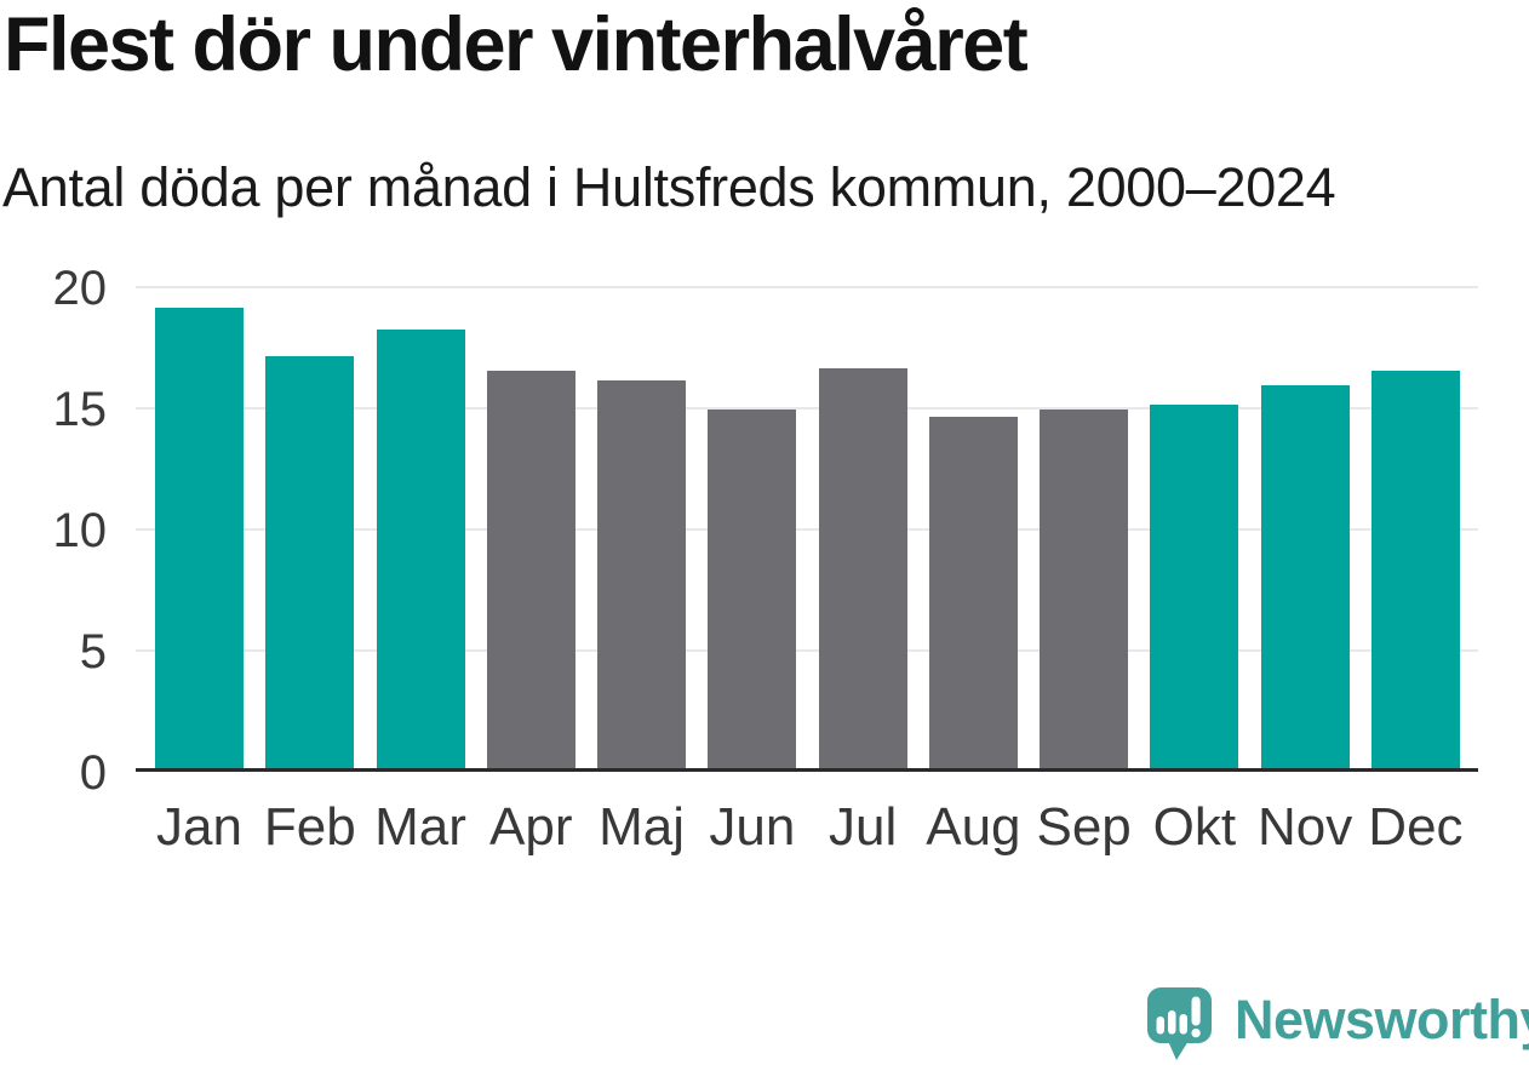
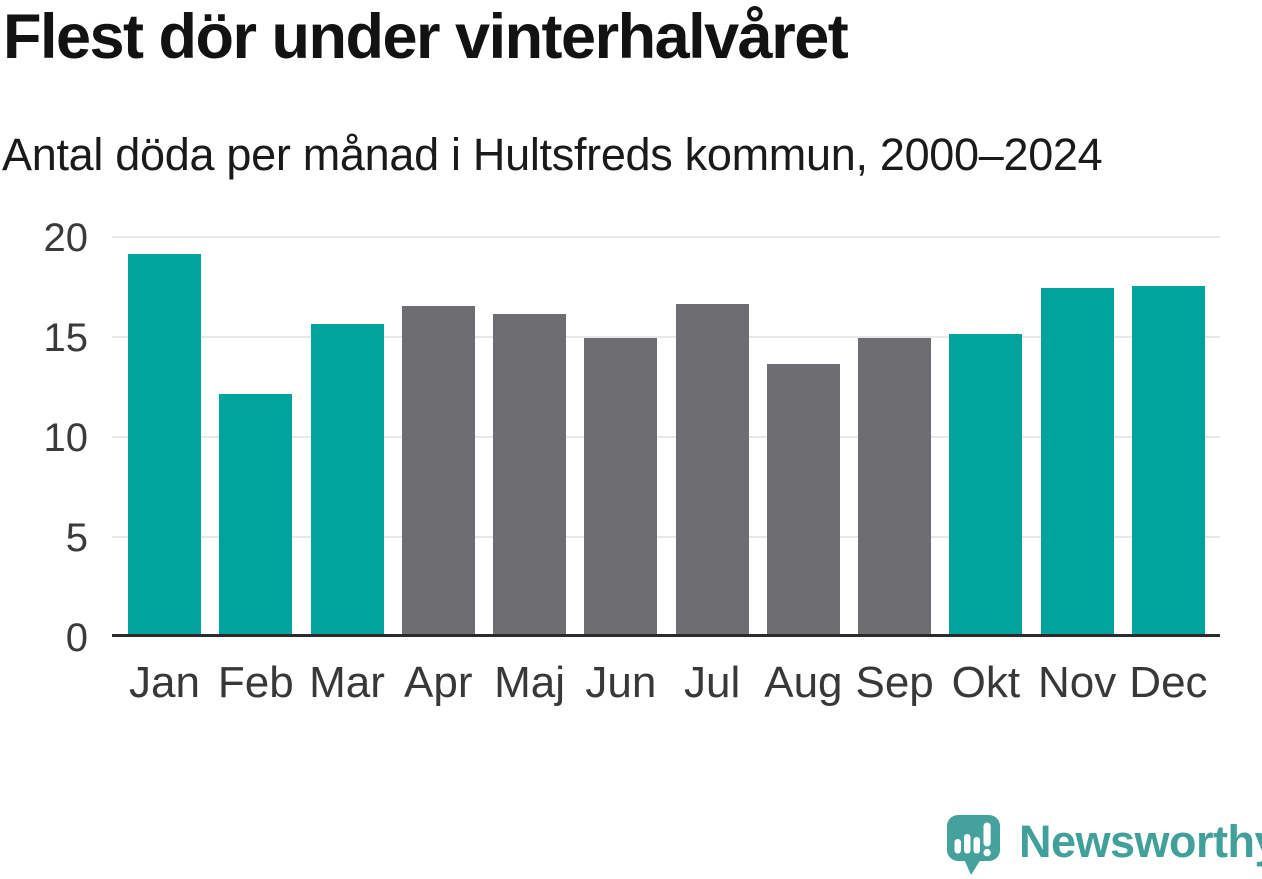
Feb: 17.1 -> 12.1
Mar: 18.2 -> 15.6
Aug: 14.6 -> 13.6
Nov: 15.9 -> 17.4
Dec: 16.5 -> 17.5
